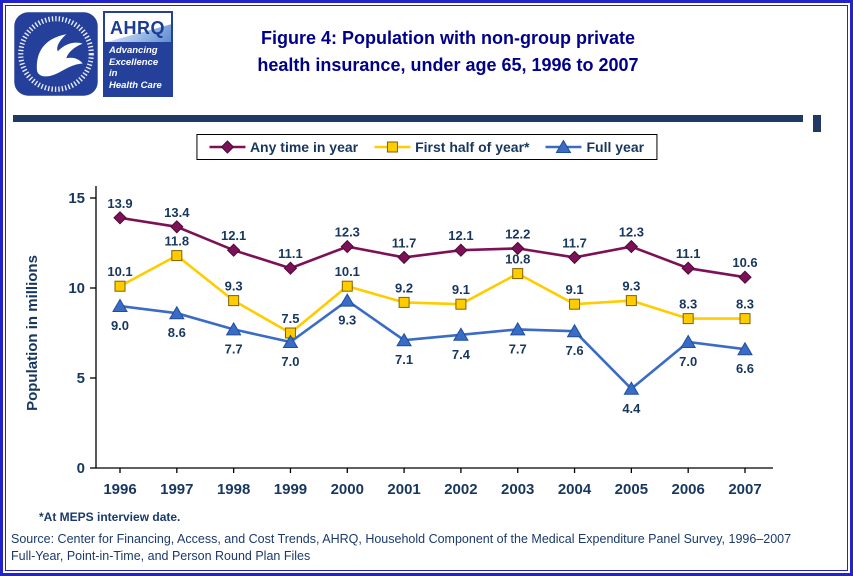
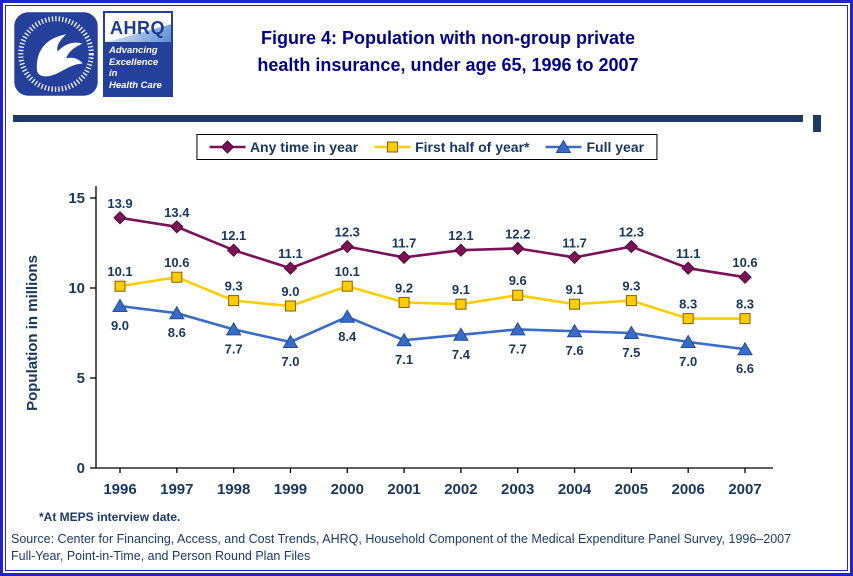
First half of year*/1997: 11.8 -> 10.6
First half of year*/1999: 7.5 -> 9.0
Full year/2000: 9.3 -> 8.4
First half of year*/2003: 10.8 -> 9.6
Full year/2005: 4.4 -> 7.5
